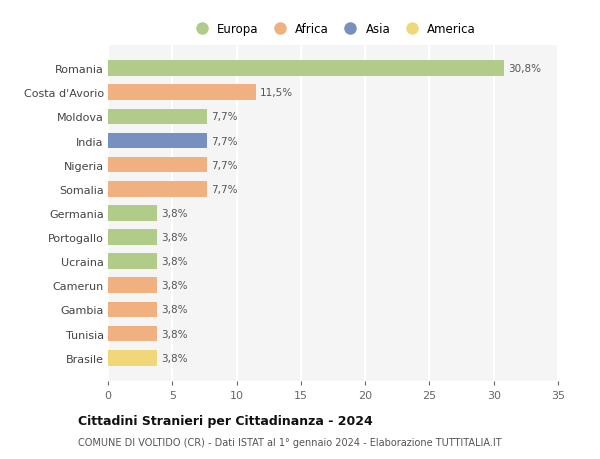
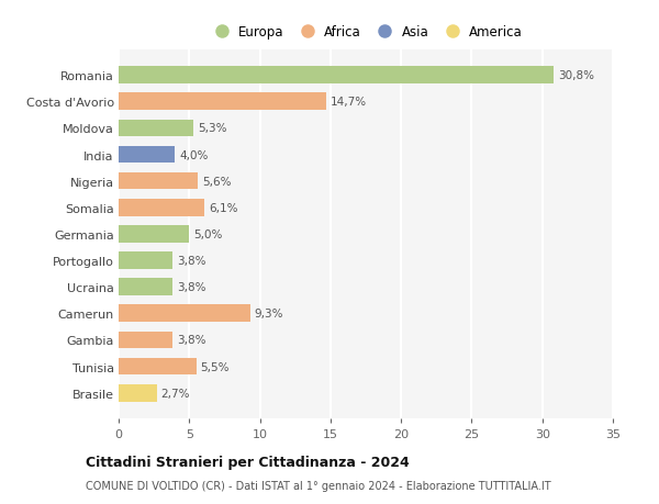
Costa d'Avorio: 11,5% -> 14,7%
Moldova: 7,7% -> 5,3%
India: 7,7% -> 4,0%
Nigeria: 7,7% -> 5,6%
Somalia: 7,7% -> 6,1%
Germania: 3,8% -> 5,0%
Camerun: 3,8% -> 9,3%
Tunisia: 3,8% -> 5,5%
Brasile: 3,8% -> 2,7%
